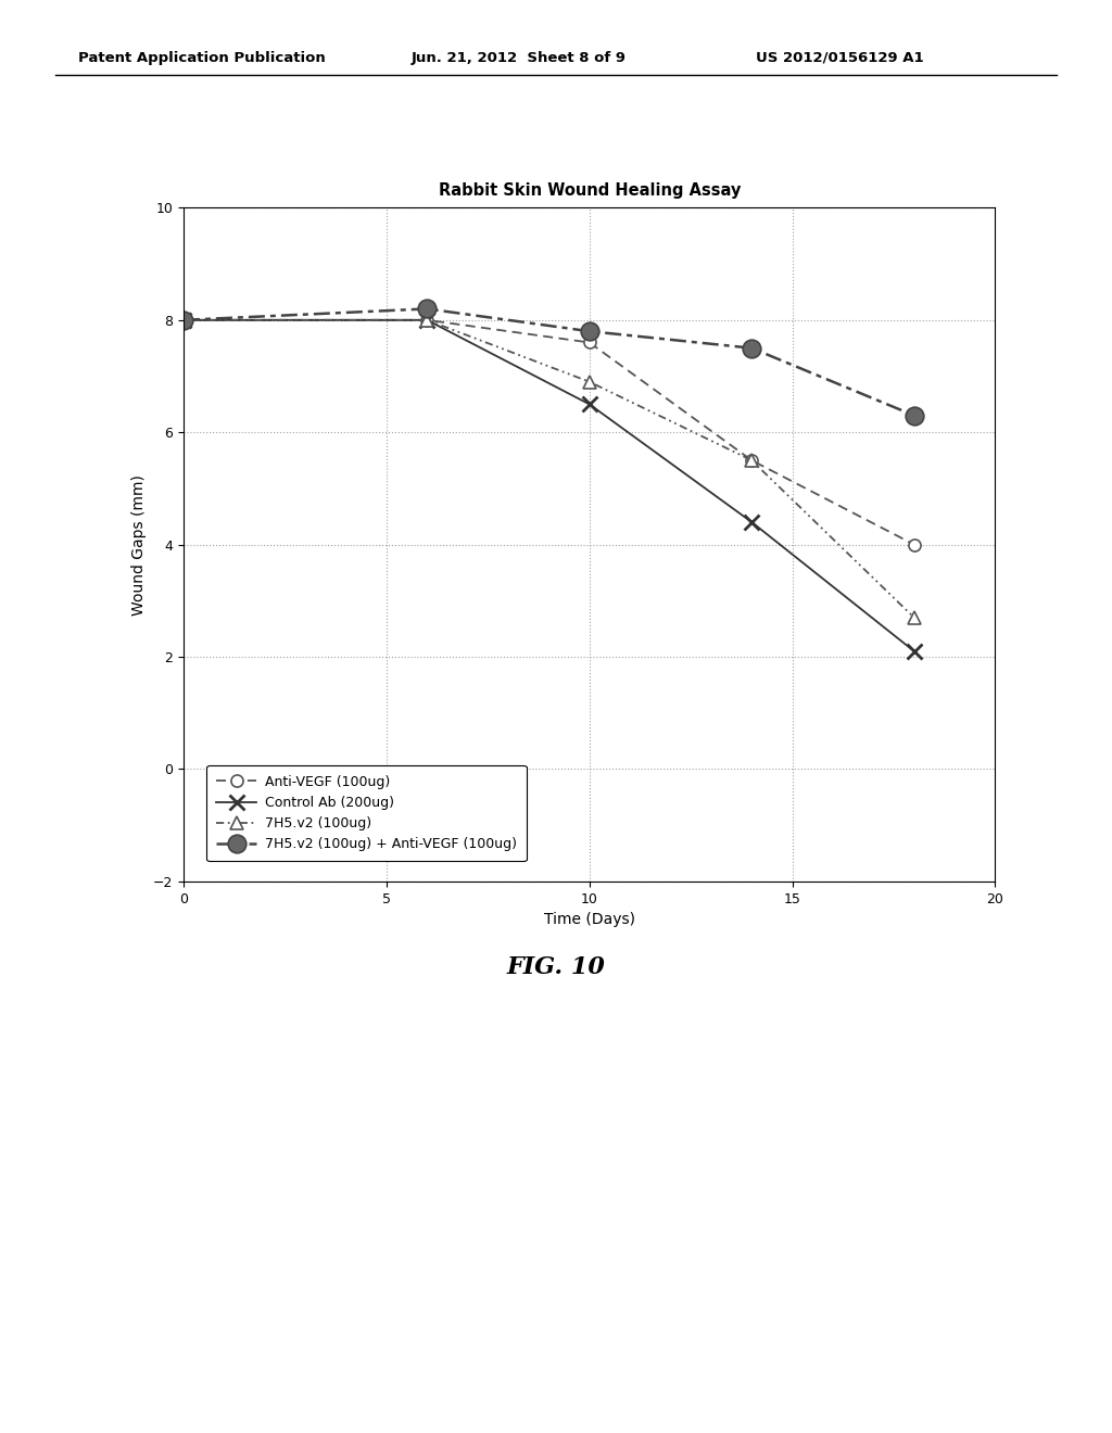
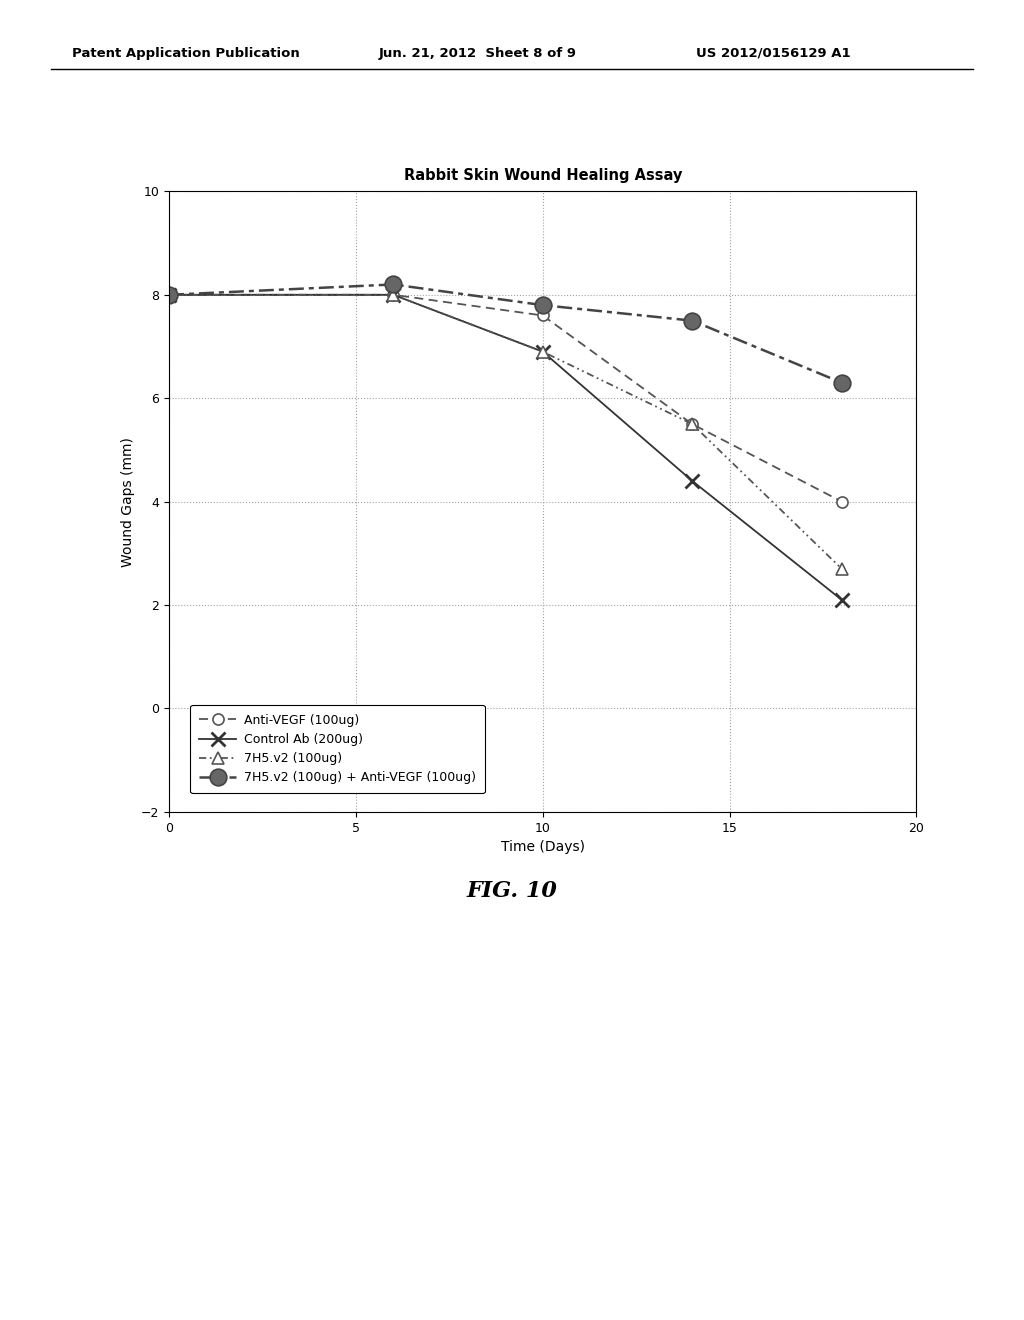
Control Ab (200ug)/10: 6.5 -> 6.9
